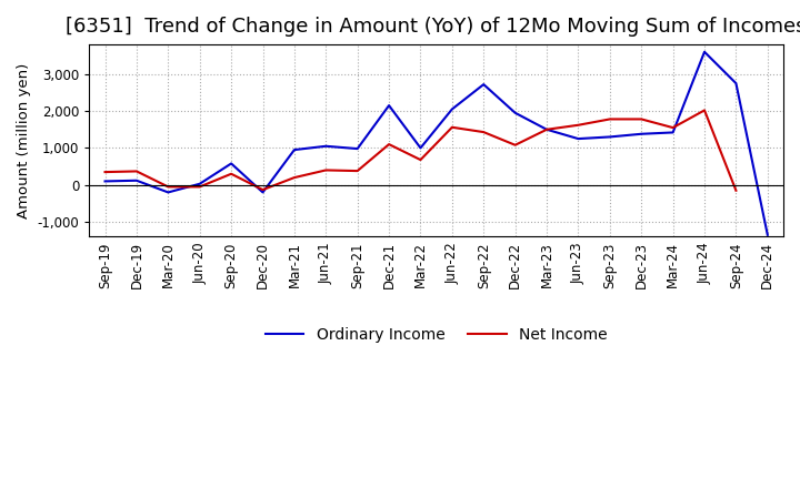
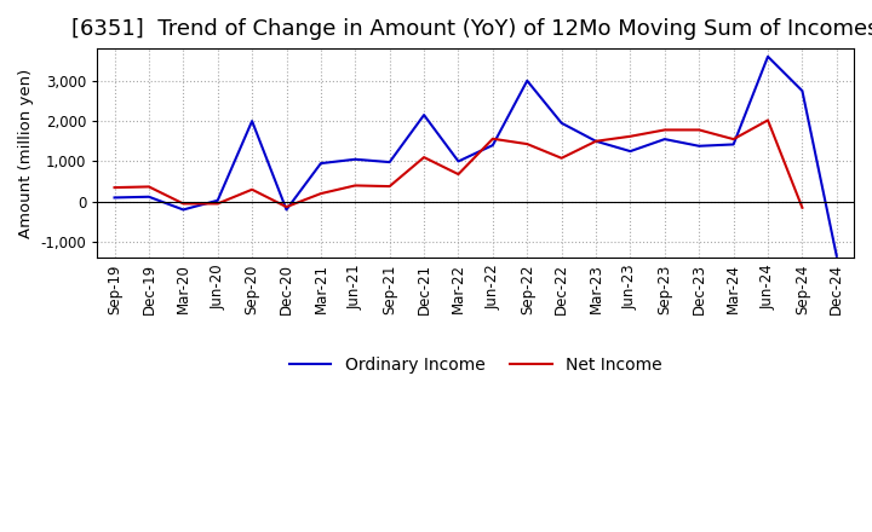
Ordinary Income/Sep-20: 580 -> 2,000
Ordinary Income/Jun-22: 2,050 -> 1,400
Ordinary Income/Sep-22: 2,720 -> 3,000
Ordinary Income/Sep-23: 1,300 -> 1,550
